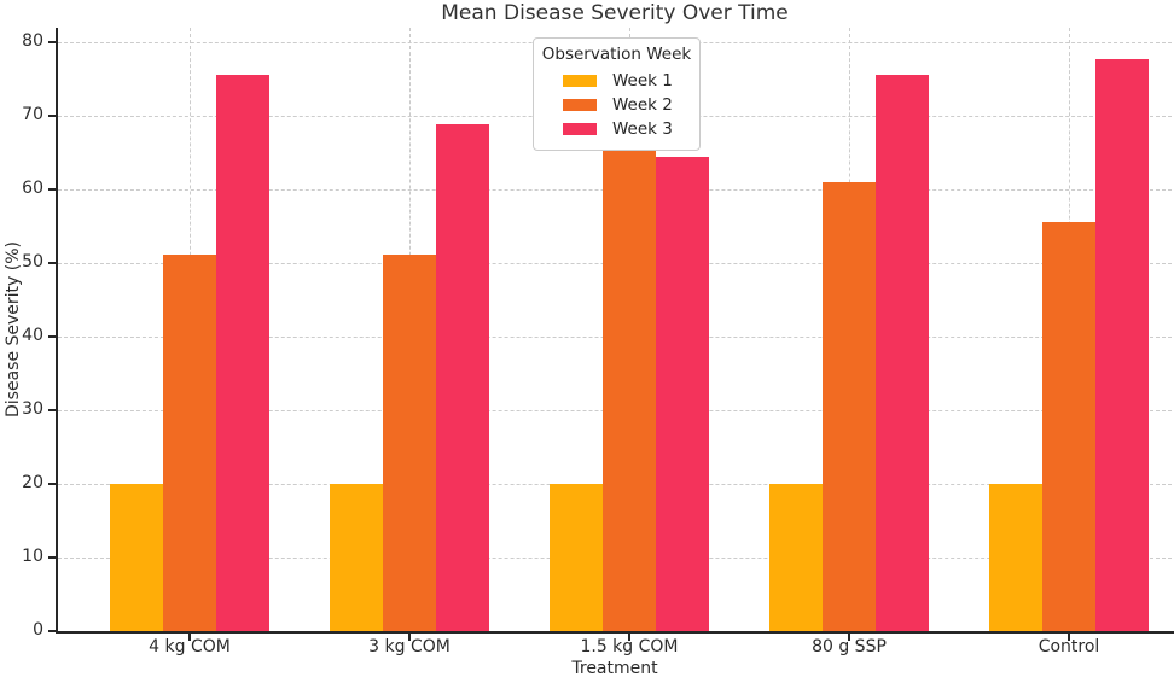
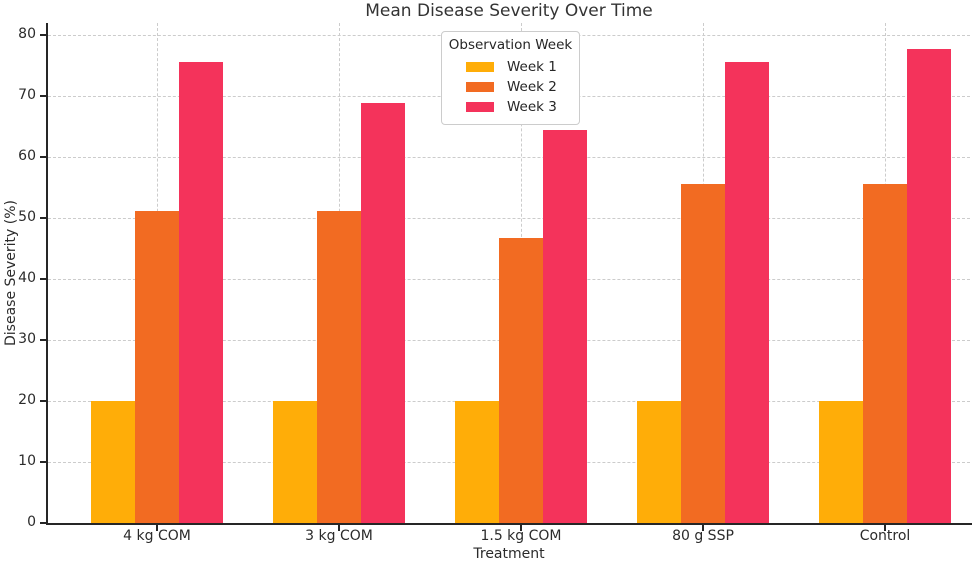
Week 2/1.5 kg COM: 69 -> 47
Week 2/80 g SSP: 61 -> 56
